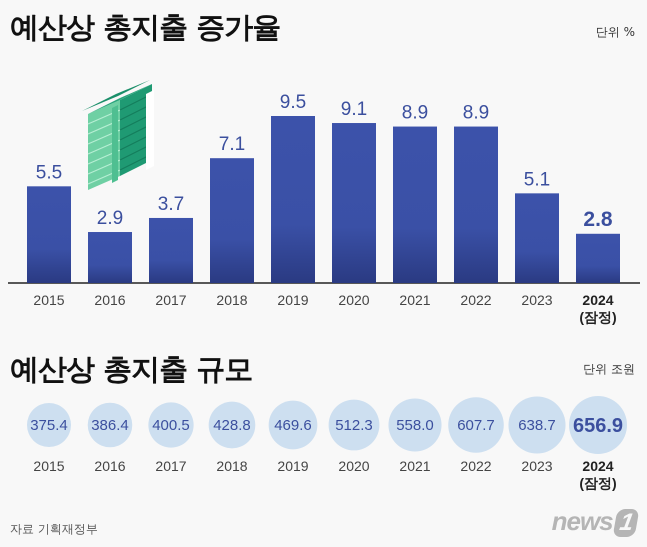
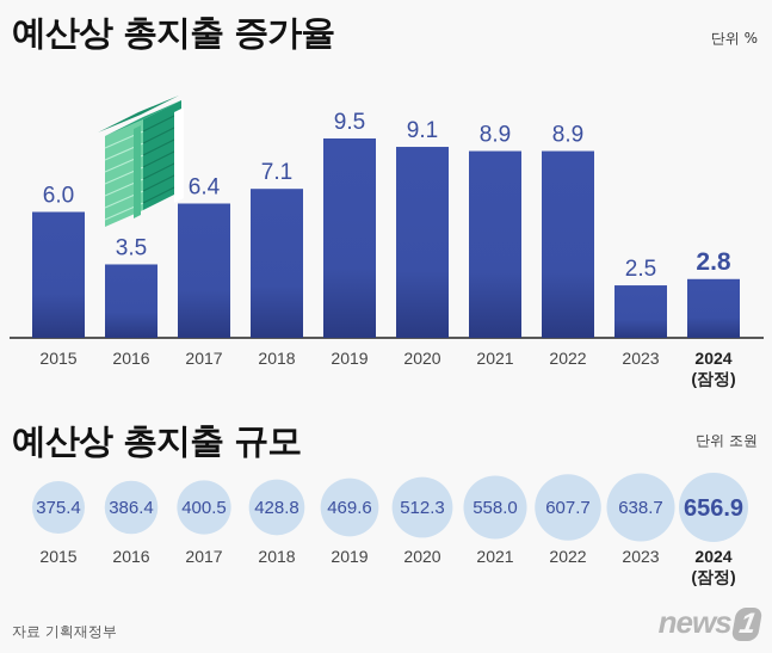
예산상 총지출 증가율/2015: 5.5 -> 6.0
예산상 총지출 증가율/2016: 2.9 -> 3.5
예산상 총지출 증가율/2017: 3.7 -> 6.4
예산상 총지출 증가율/2023: 5.1 -> 2.5
